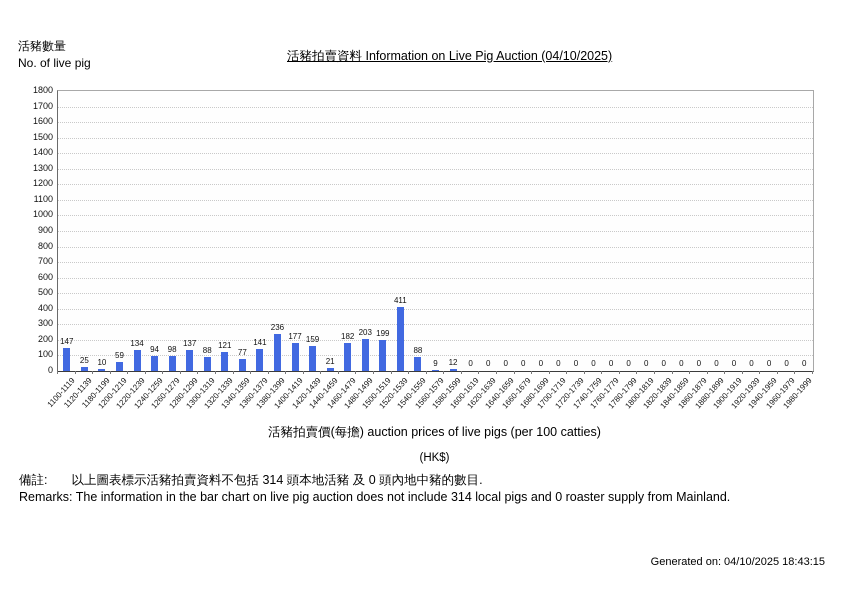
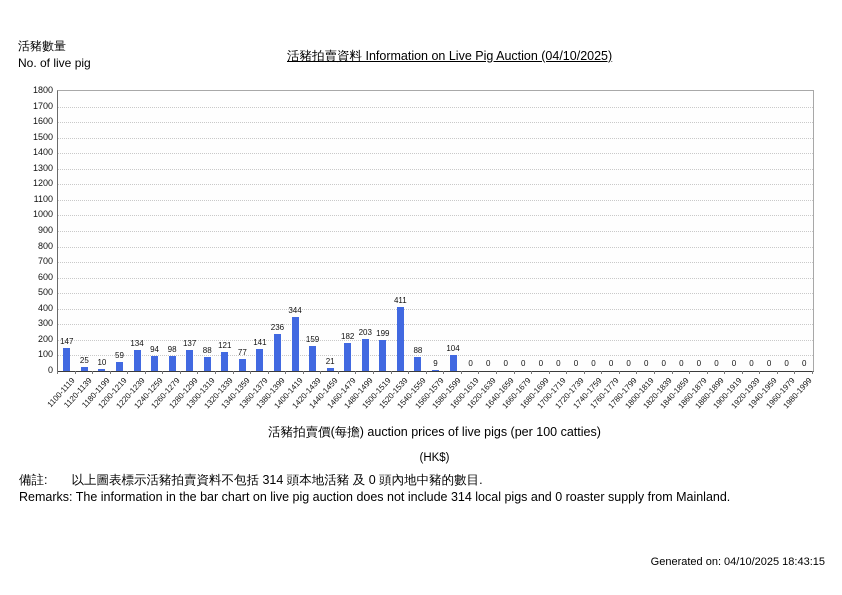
1400-1419: 177 -> 344
1580-1599: 12 -> 104
